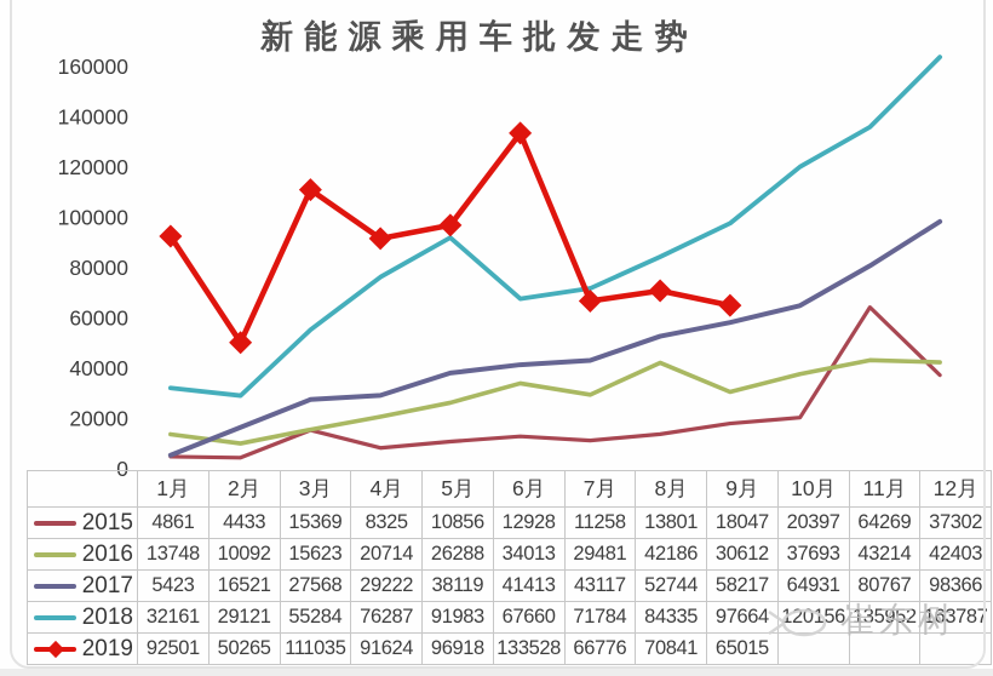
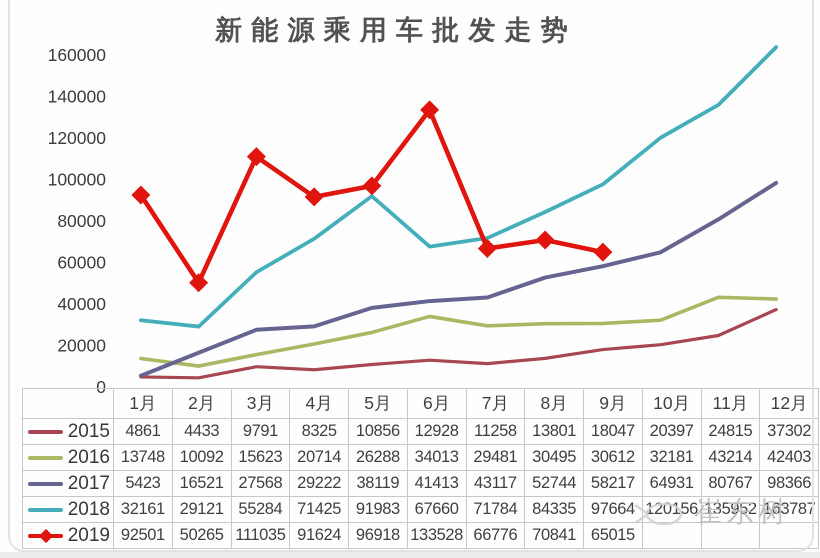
2015/3月: 15369 -> 9791
2018/4月: 76287 -> 71425
2016/8月: 42186 -> 30495
2016/10月: 37693 -> 32181
2015/11月: 64269 -> 24815
